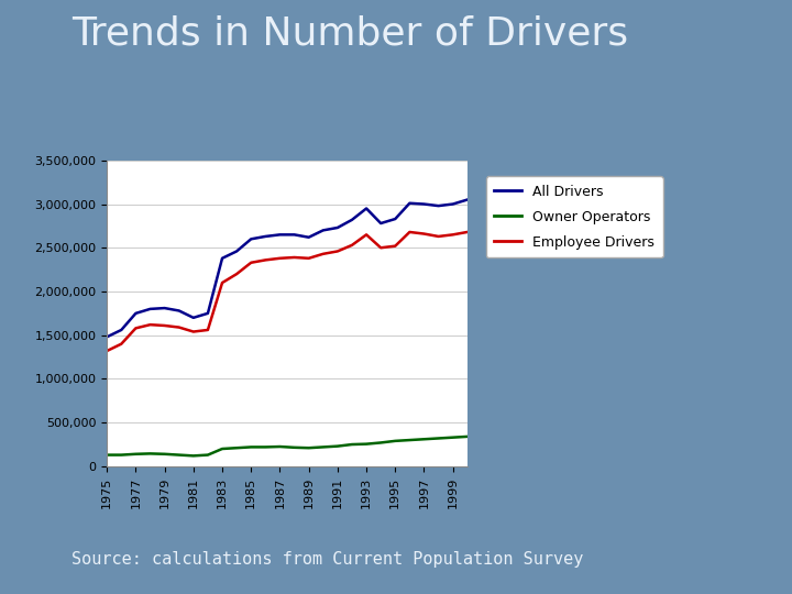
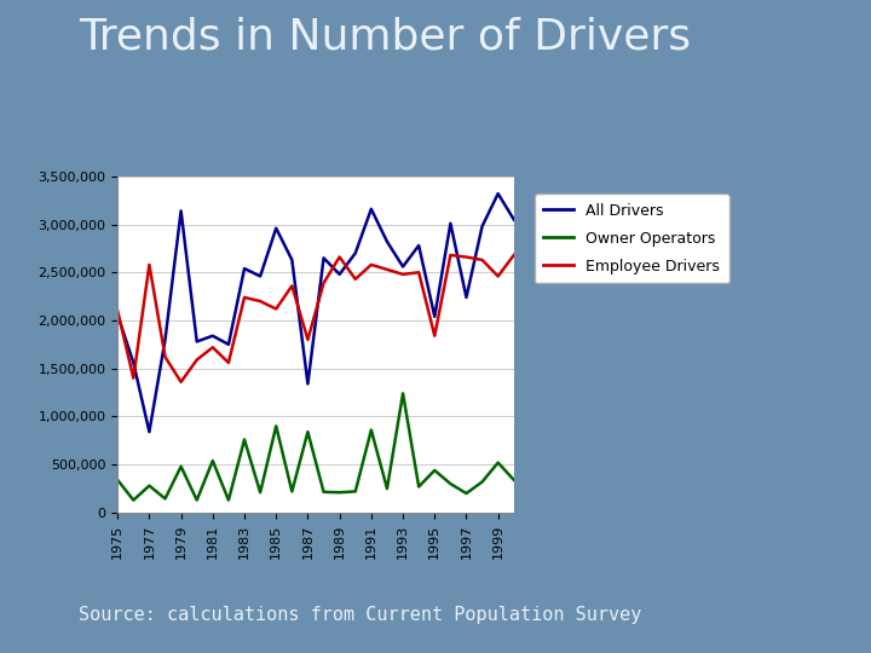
All Drivers/1975: 1,480,000 -> 2,060,000
Owner Operators/1975: 130,000 -> 340,000
Employee Drivers/1975: 1,320,000 -> 2,100,000
All Drivers/1977: 1,750,000 -> 840,000
Owner Operators/1977: 140,000 -> 280,000
Employee Drivers/1977: 1,580,000 -> 2,580,000
All Drivers/1979: 1,810,000 -> 3,140,000
Owner Operators/1979: 140,000 -> 480,000
Employee Drivers/1979: 1,610,000 -> 1,360,000
All Drivers/1981: 1,700,000 -> 1,840,000
Owner Operators/1981: 120,000 -> 540,000
Employee Drivers/1981: 1,540,000 -> 1,720,000
All Drivers/1983: 2,380,000 -> 2,540,000
Owner Operators/1983: 200,000 -> 760,000
Employee Drivers/1983: 2,100,000 -> 2,240,000
All Drivers/1985: 2,600,000 -> 2,960,000
Owner Operators/1985: 220,000 -> 900,000
Employee Drivers/1985: 2,330,000 -> 2,120,000
All Drivers/1987: 2,650,000 -> 1,340,000
Owner Operators/1987: 220,000 -> 840,000
Employee Drivers/1987: 2,380,000 -> 1,800,000
All Drivers/1989: 2,620,000 -> 2,480,000
Employee Drivers/1989: 2,380,000 -> 2,660,000
All Drivers/1991: 2,730,000 -> 3,160,000
Owner Operators/1991: 230,000 -> 860,000
Employee Drivers/1991: 2,460,000 -> 2,580,000
All Drivers/1993: 2,950,000 -> 2,560,000
Owner Operators/1993: 260,000 -> 1,240,000
Employee Drivers/1993: 2,650,000 -> 2,480,000
All Drivers/1995: 2,830,000 -> 2,040,000
Owner Operators/1995: 290,000 -> 440,000
Employee Drivers/1995: 2,520,000 -> 1,840,000
All Drivers/1997: 3,000,000 -> 2,240,000
Owner Operators/1997: 310,000 -> 200,000
All Drivers/1999: 3,000,000 -> 3,320,000
Owner Operators/1999: 330,000 -> 520,000
Employee Drivers/1999: 2,650,000 -> 2,460,000
